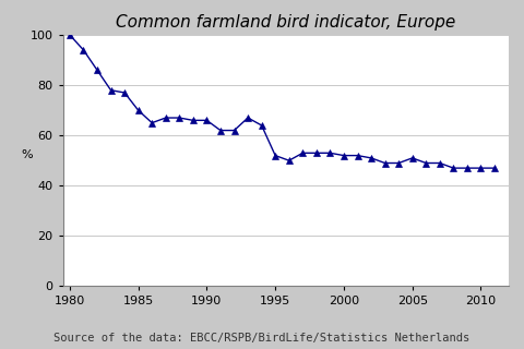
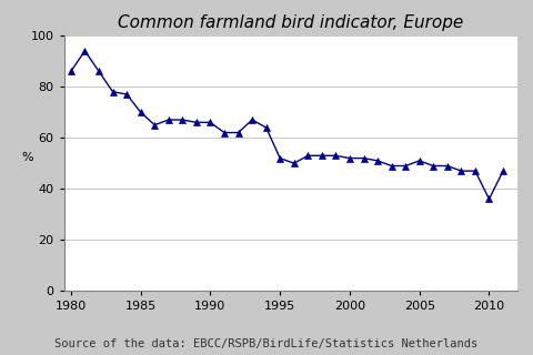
1980: 100 -> 86
2010: 47 -> 36
